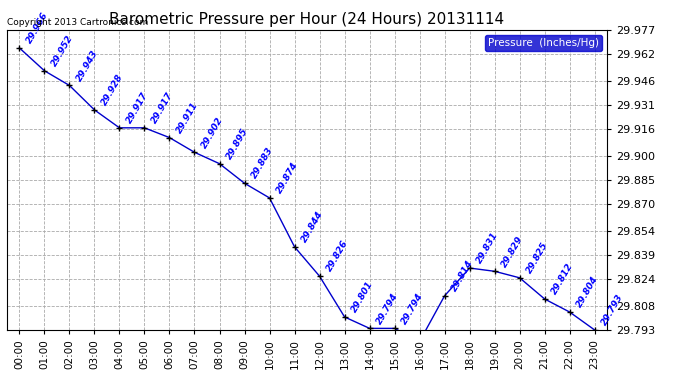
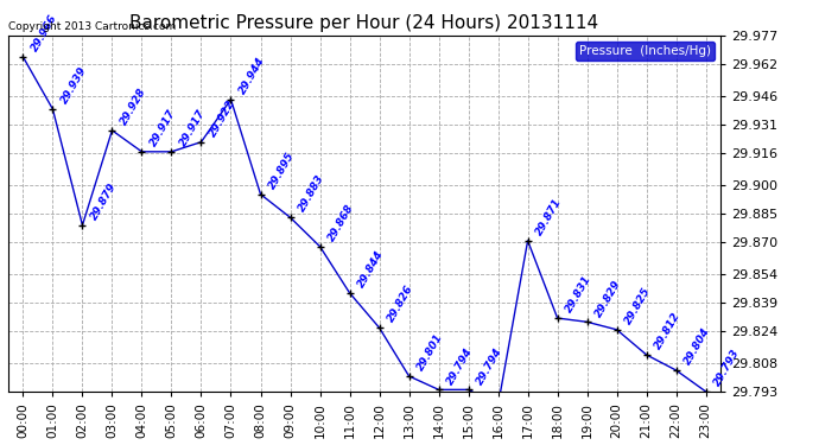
01:00: 29.952 -> 29.939
02:00: 29.943 -> 29.879
06:00: 29.911 -> 29.922
07:00: 29.902 -> 29.944
10:00: 29.874 -> 29.868
17:00: 29.814 -> 29.871
